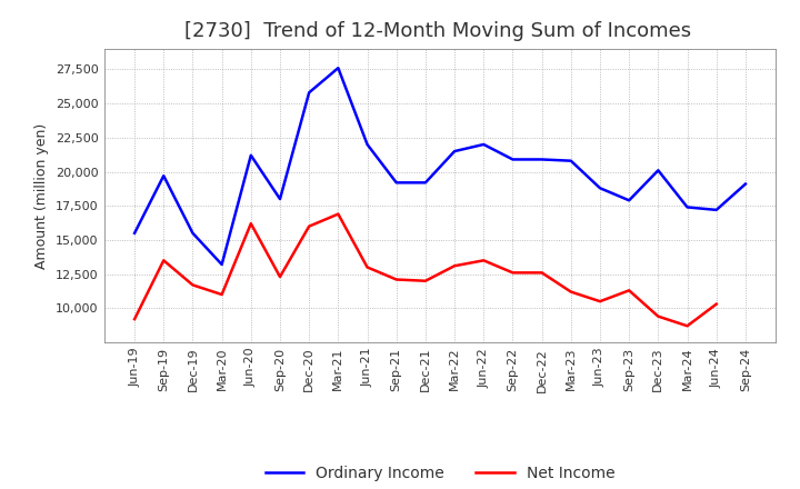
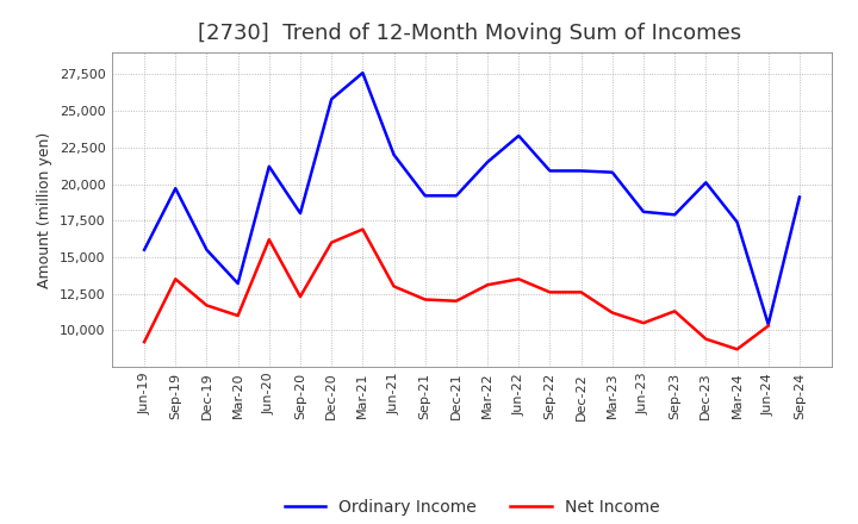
Ordinary Income/Jun-22: 22,000 -> 23,300
Ordinary Income/Jun-23: 18,800 -> 18,100
Ordinary Income/Jun-24: 17,200 -> 10,400
